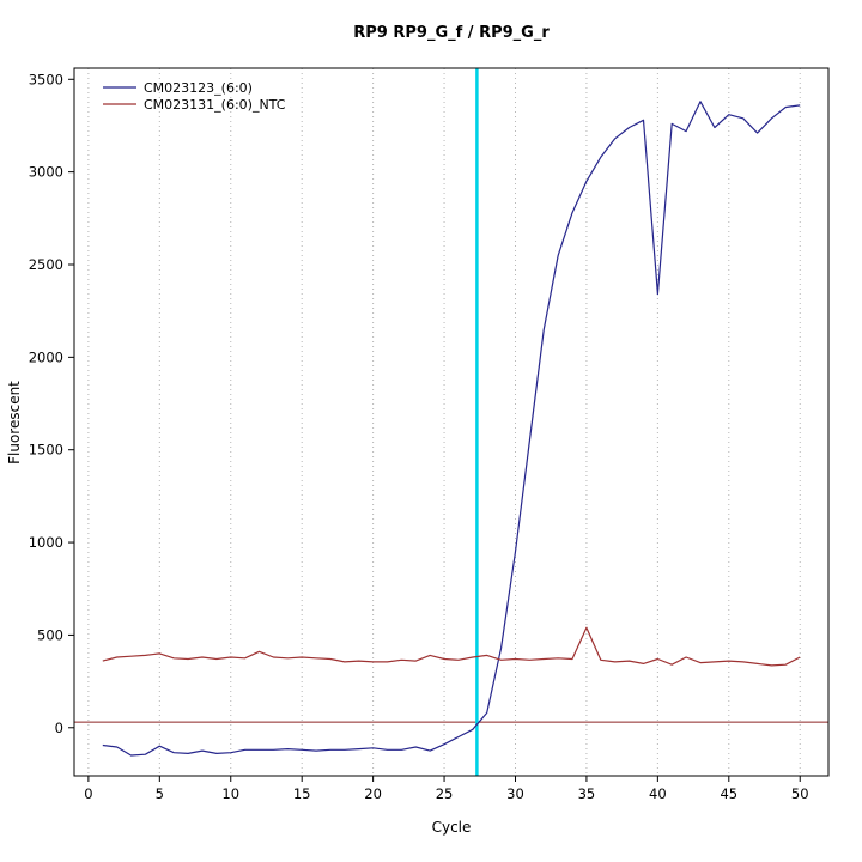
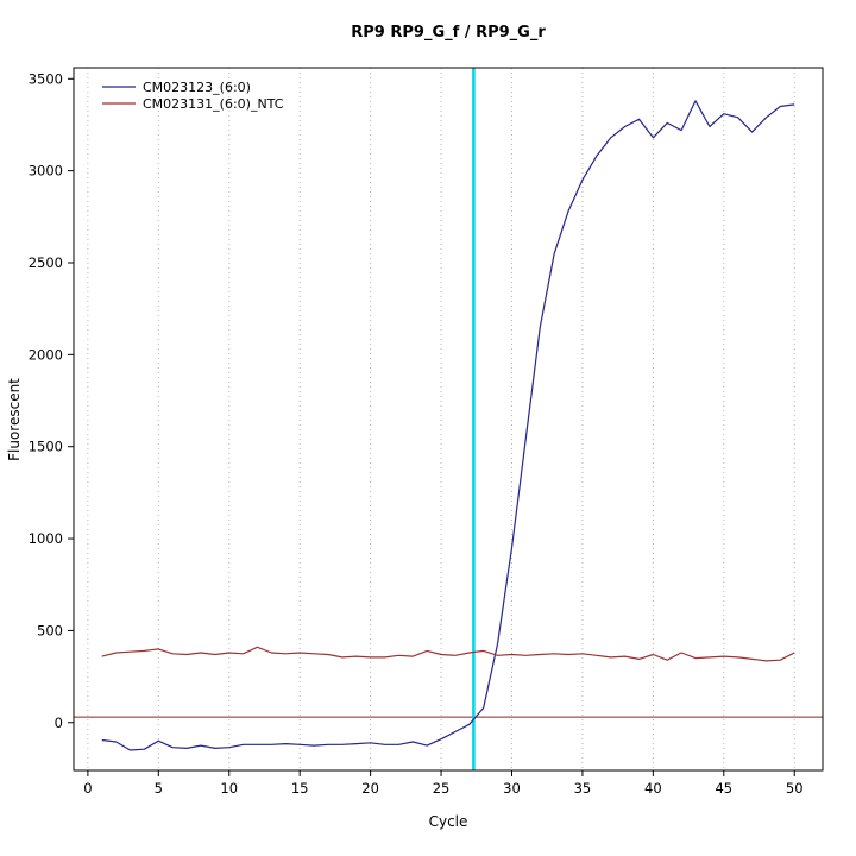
CM023131_(6:0)_NTC/35: 540 -> 380
CM023123_(6:0)/40: 2340 -> 3180
